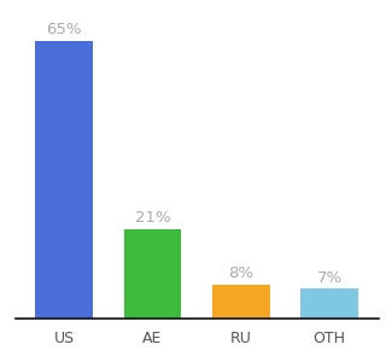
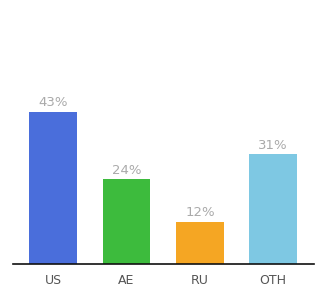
US: 65% -> 43%
AE: 21% -> 24%
RU: 8% -> 12%
OTH: 7% -> 31%
